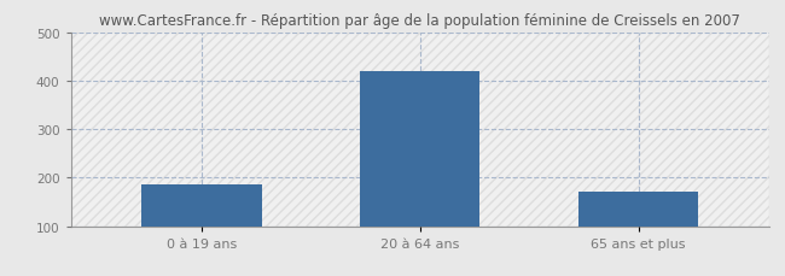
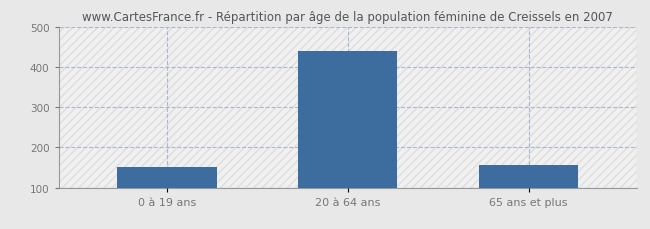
0 à 19 ans: 185 -> 150
20 à 64 ans: 420 -> 440
65 ans et plus: 170 -> 155
